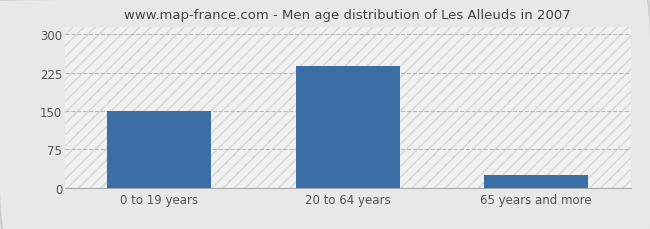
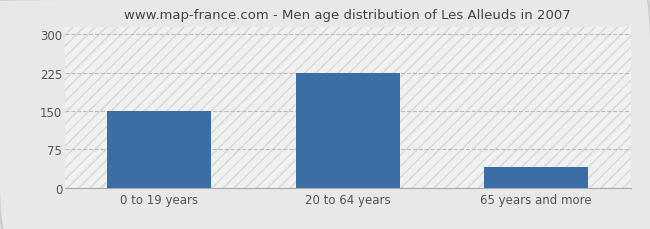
20 to 64 years: 237 -> 224
65 years and more: 25 -> 40
